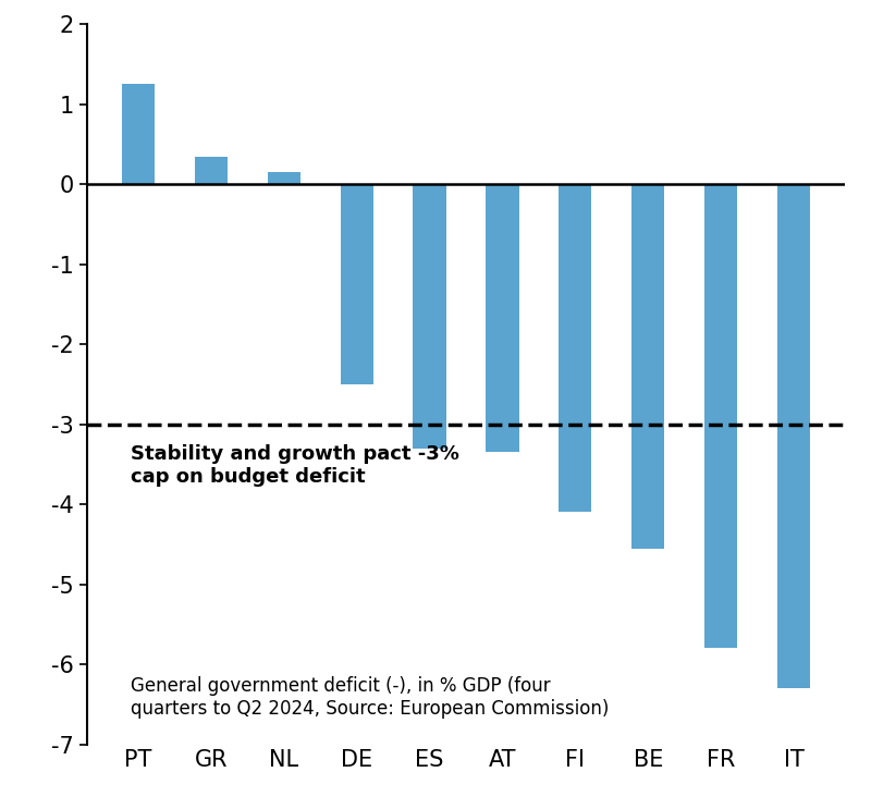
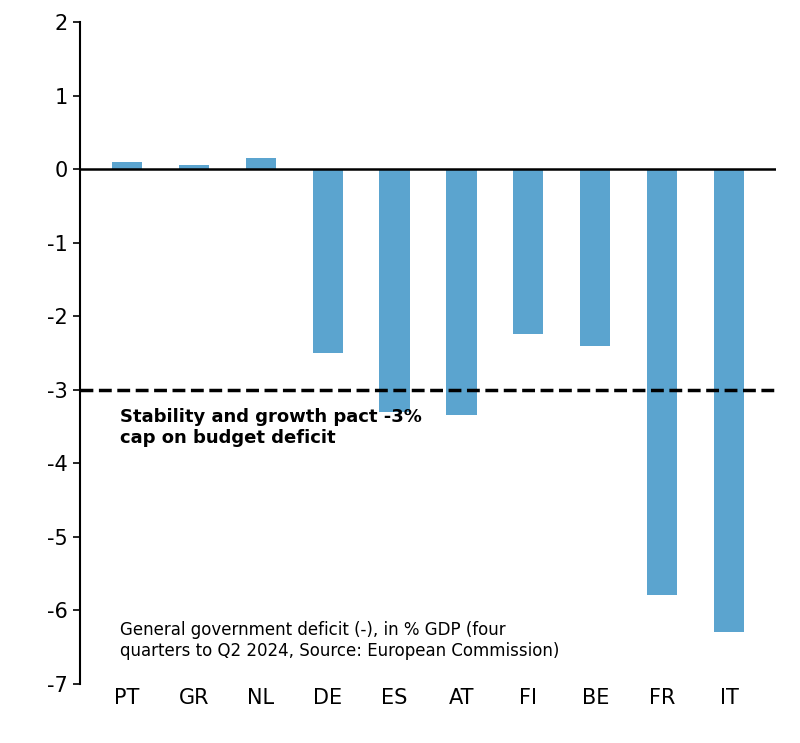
PT: 1.25 -> 0.10
GR: 0.35 -> 0.06
FI: -4.10 -> -2.24
BE: -4.55 -> -2.40
